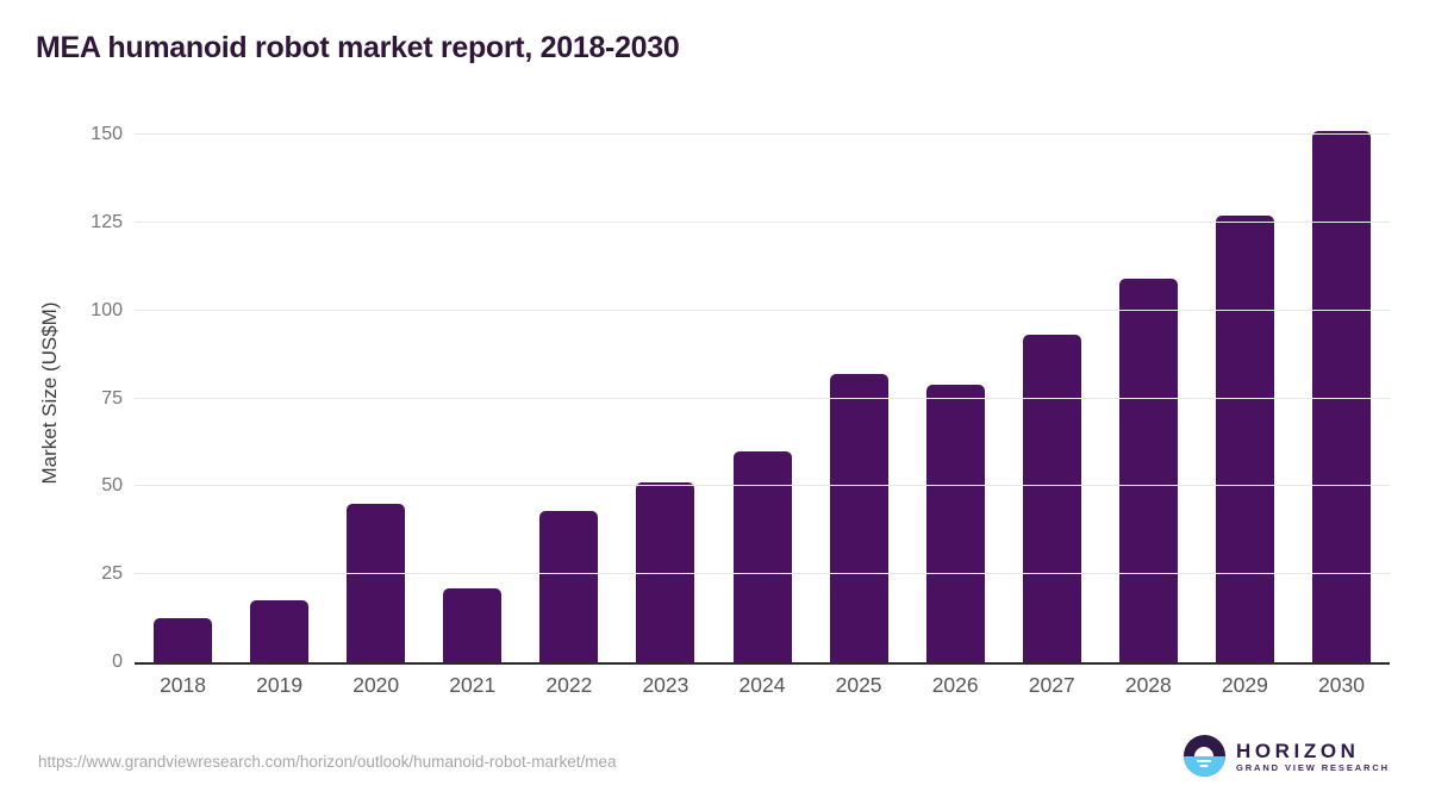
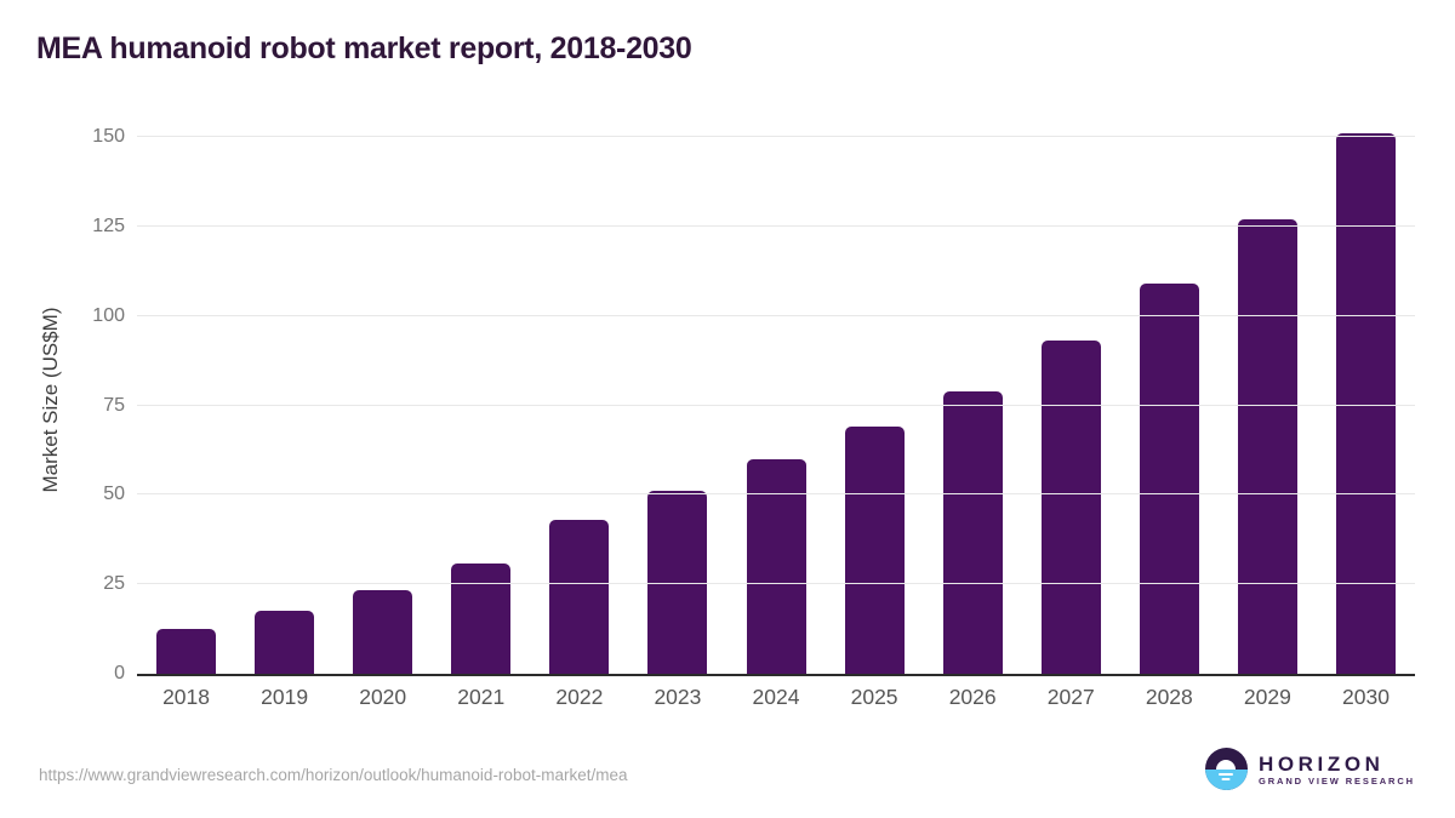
2020: 45 -> 24
2021: 21 -> 31
2025: 82 -> 69
